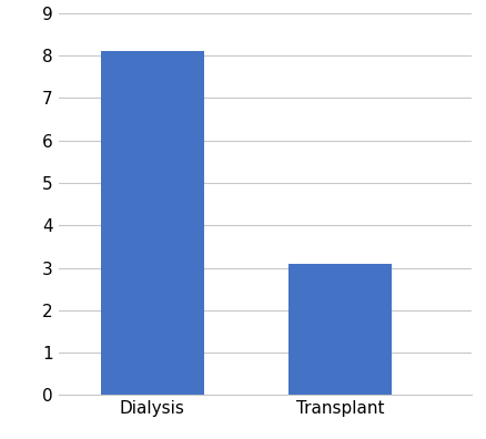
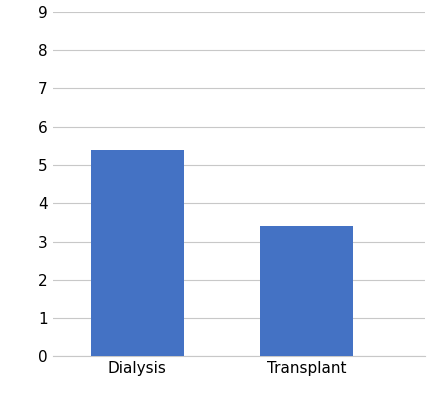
Dialysis: 8.1 -> 5.4
Transplant: 3.1 -> 3.4
